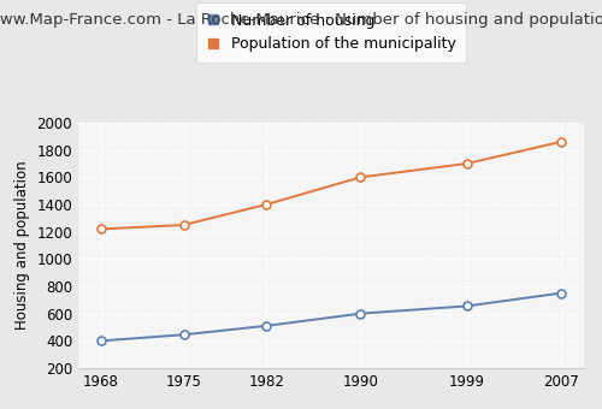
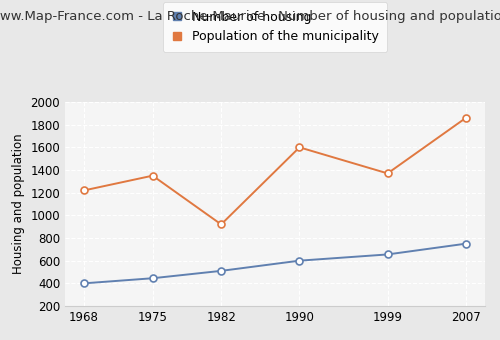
Population of the municipality/1975: 1250 -> 1350
Population of the municipality/1982: 1400 -> 920
Population of the municipality/1999: 1700 -> 1370
